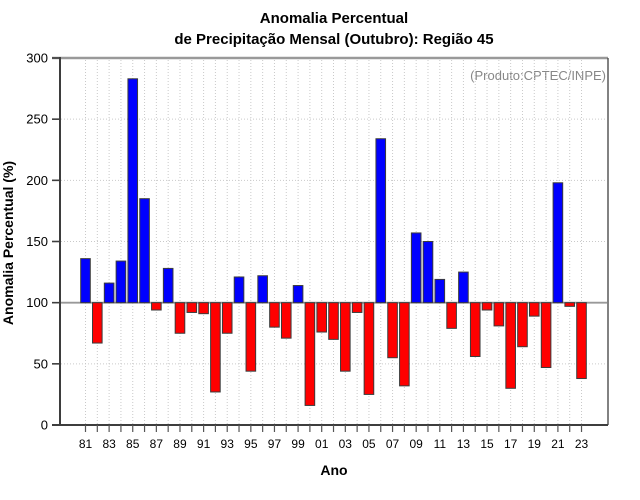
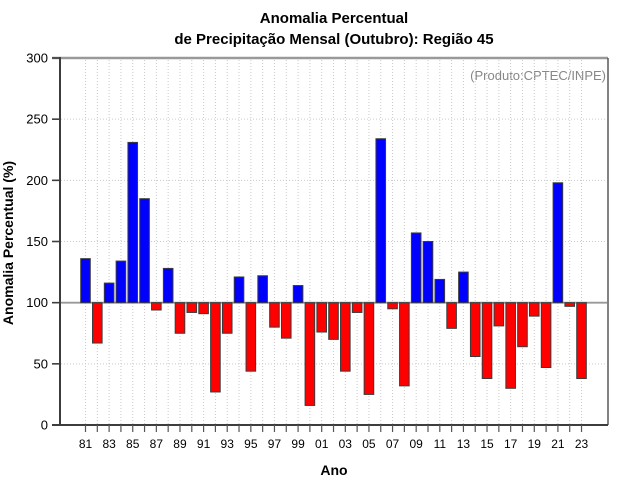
85: 283 -> 231
07: 55 -> 95
15: 94 -> 38
